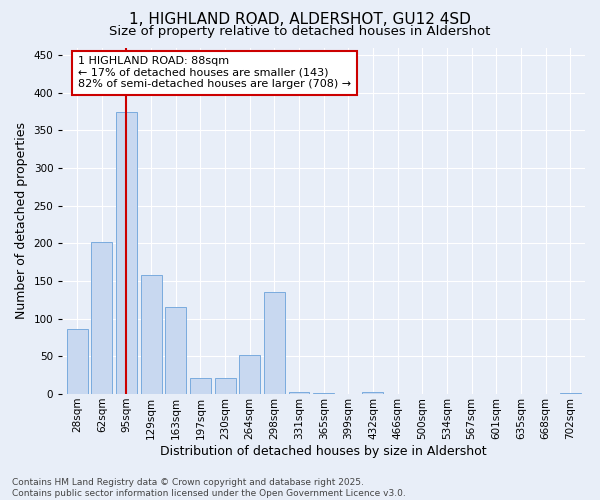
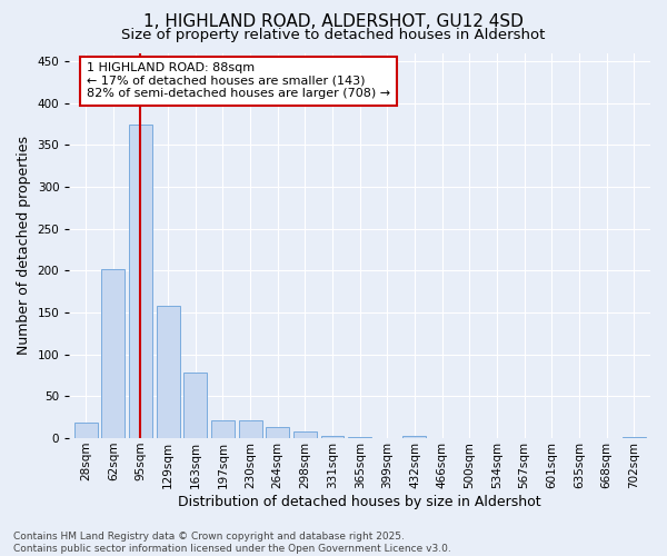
28sqm: 86 -> 18
163sqm: 116 -> 78
264sqm: 52 -> 13
298sqm: 136 -> 8
